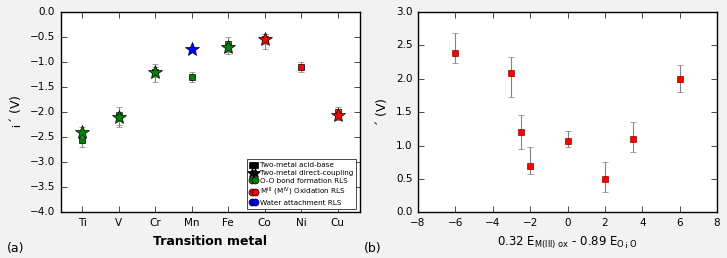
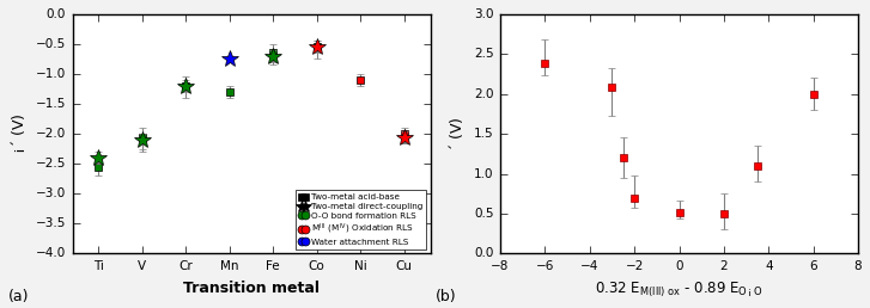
0: 1.06 -> 0.52
